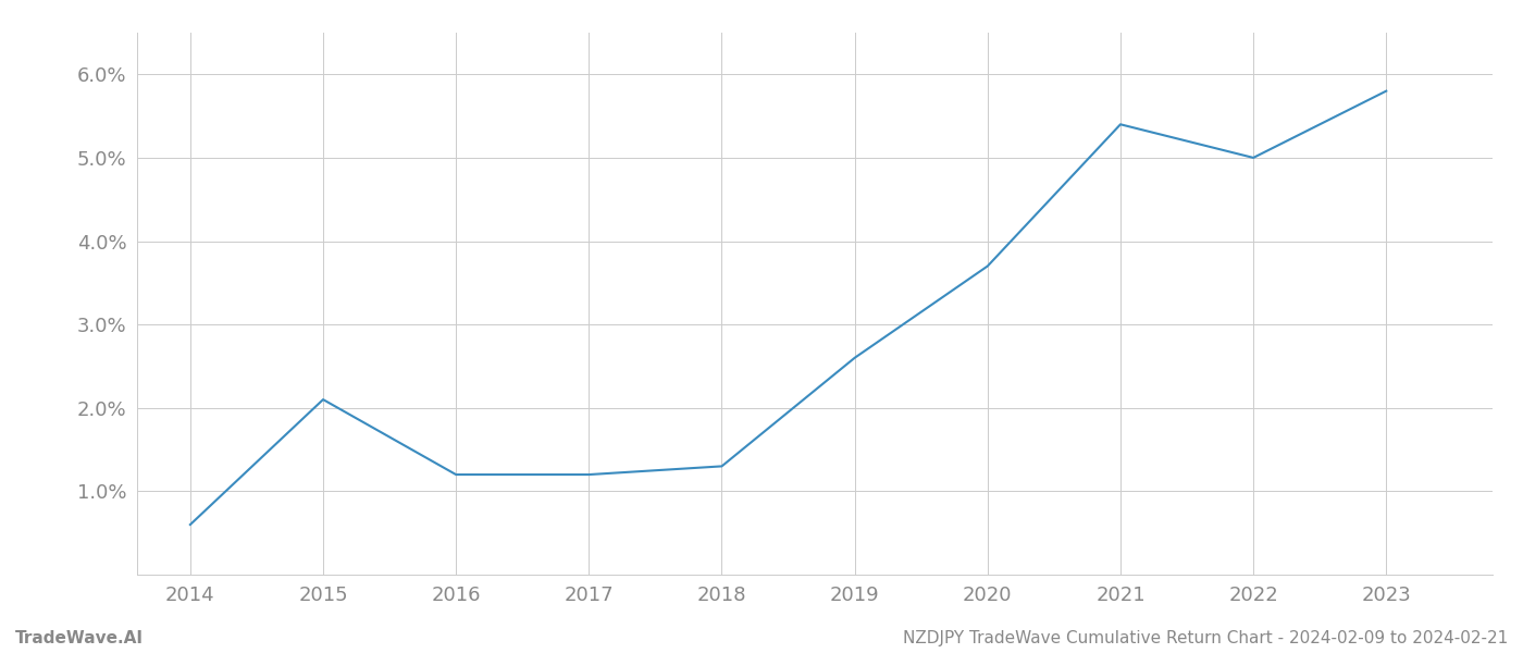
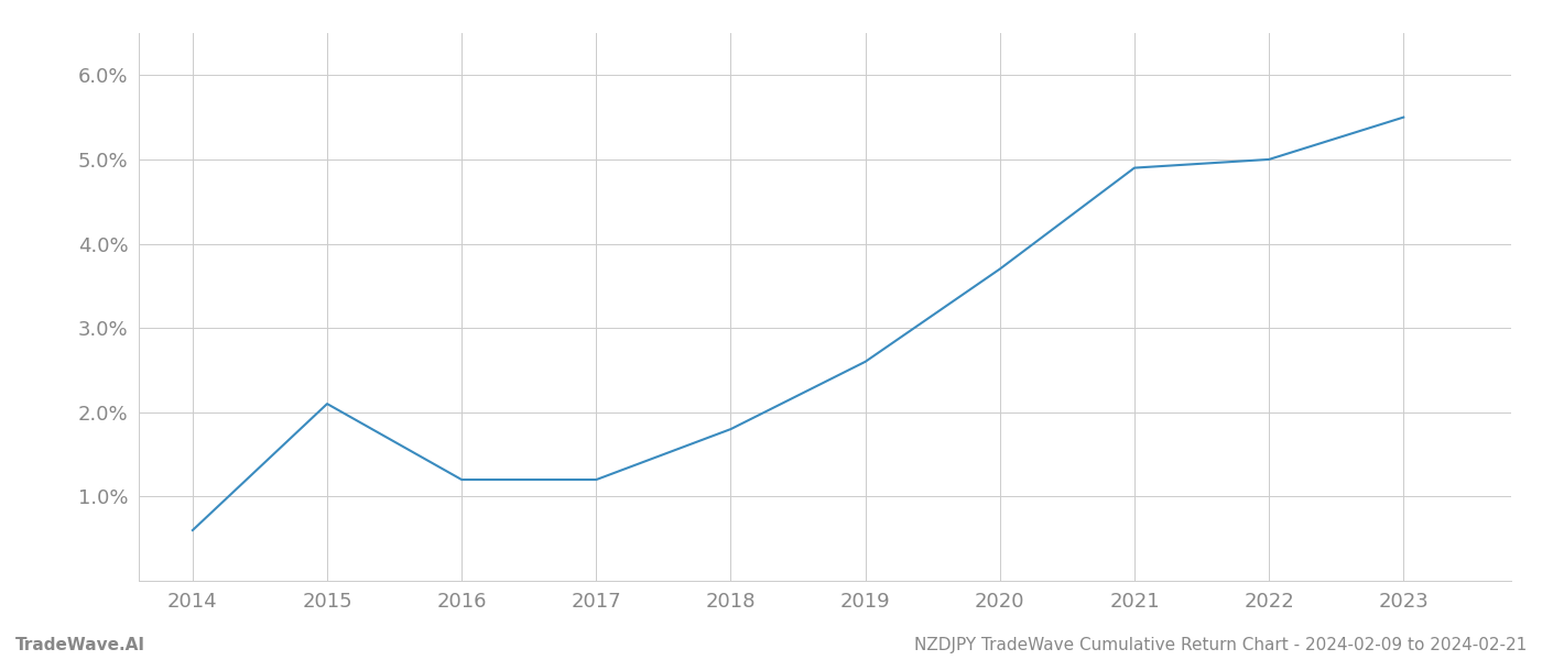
2018: 1.3% -> 1.8%
2021: 5.4% -> 4.9%
2023: 5.8% -> 5.5%
